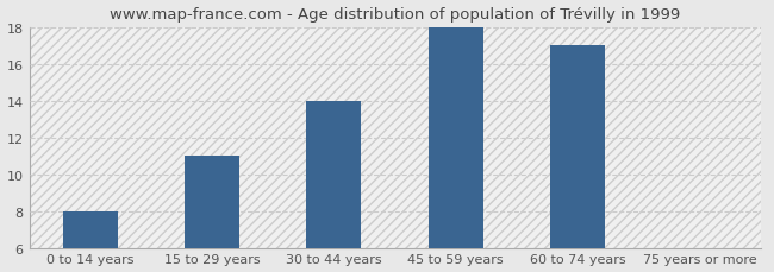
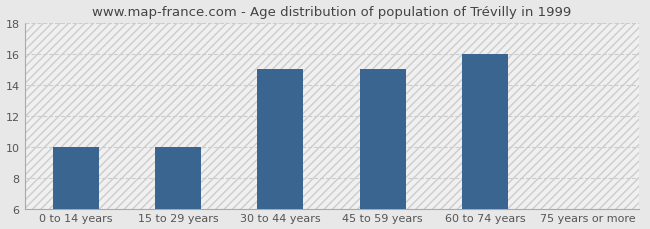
0 to 14 years: 8 -> 10
15 to 29 years: 11 -> 10
30 to 44 years: 14 -> 15
45 to 59 years: 18 -> 15
60 to 74 years: 17 -> 16
